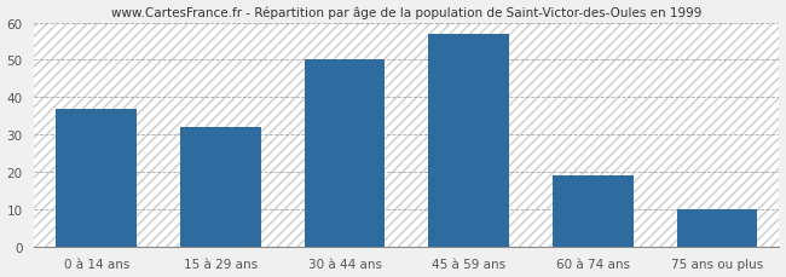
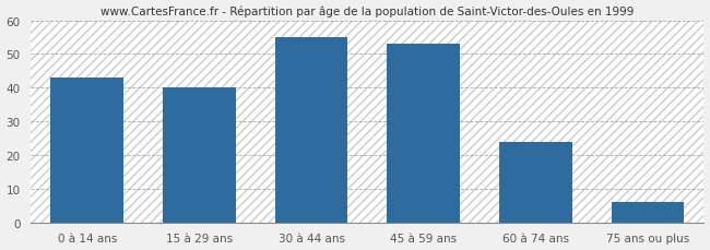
0 à 14 ans: 37 -> 43
15 à 29 ans: 32 -> 40
30 à 44 ans: 50 -> 55
45 à 59 ans: 57 -> 53
60 à 74 ans: 19 -> 24
75 ans ou plus: 10 -> 6
